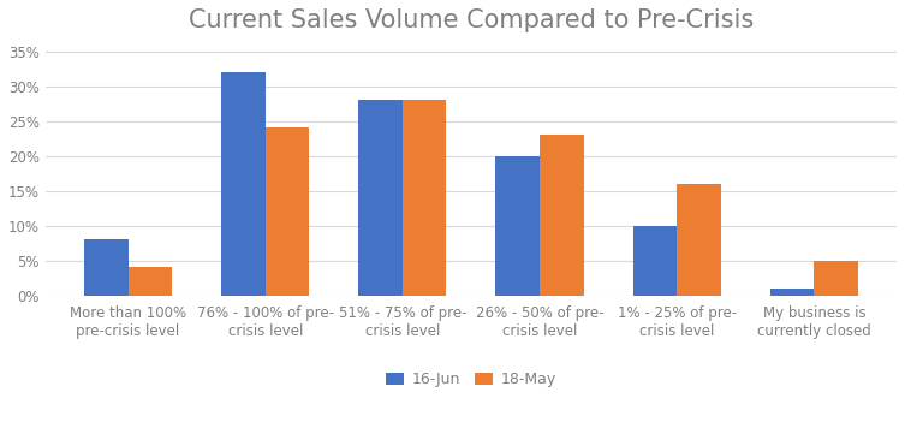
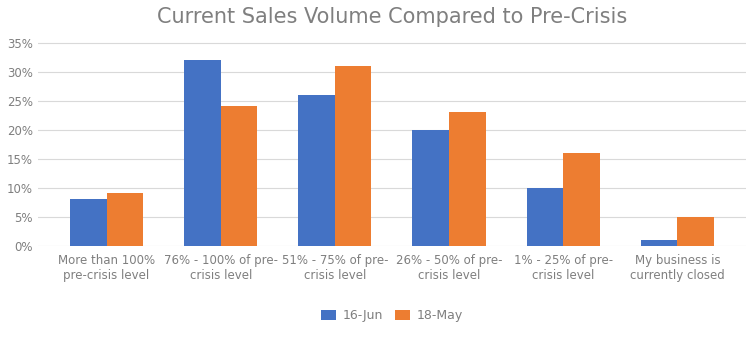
18-May/More than 100% pre-crisis level: 4% -> 9%
16-Jun/51% - 75% of pre- crisis level: 28% -> 26%
18-May/51% - 75% of pre- crisis level: 28% -> 31%
